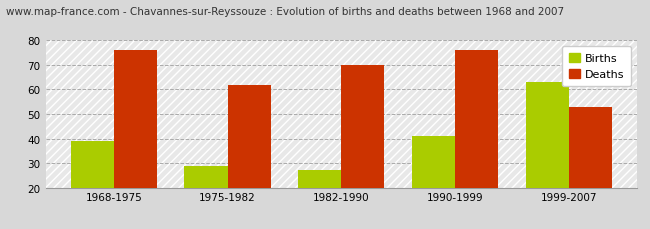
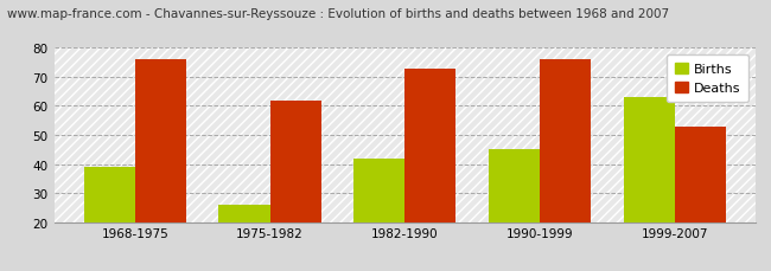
Births/1975-1982: 29 -> 26
Births/1982-1990: 27 -> 42
Deaths/1982-1990: 70 -> 73
Births/1990-1999: 41 -> 45
